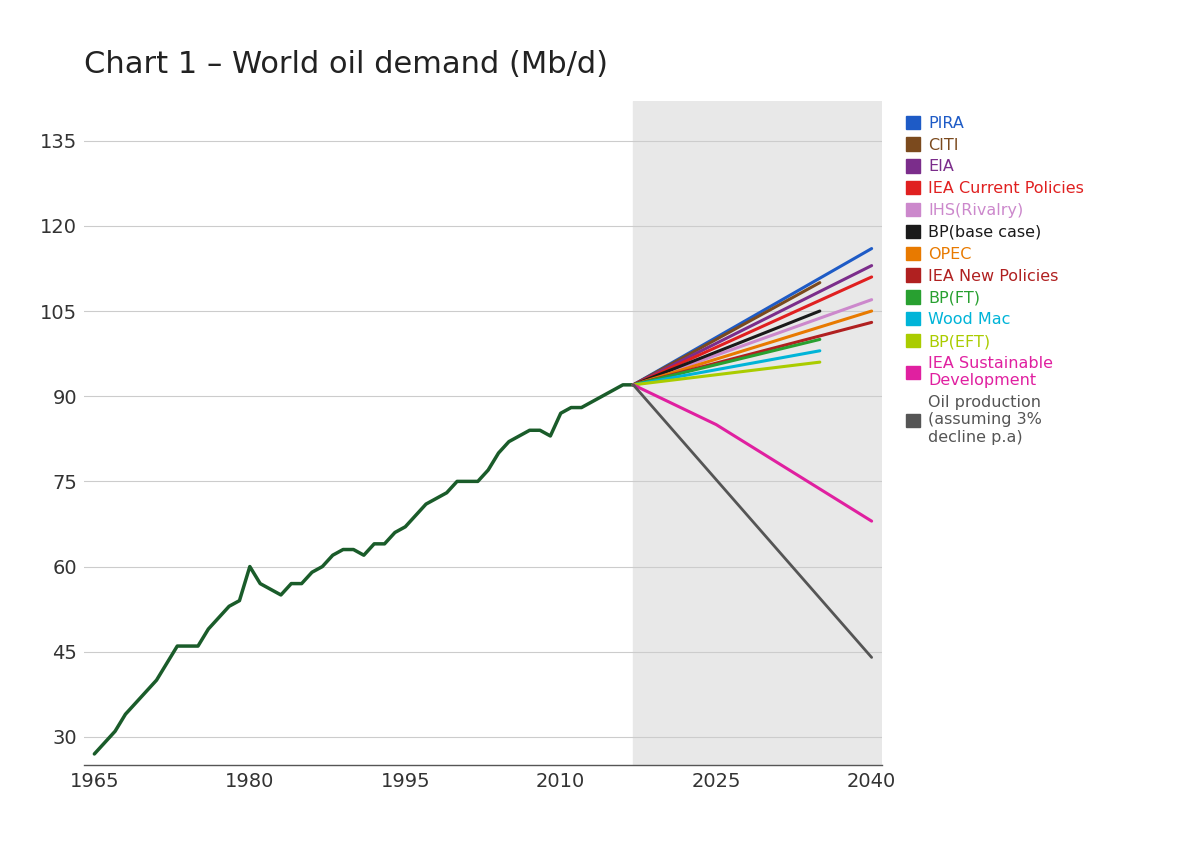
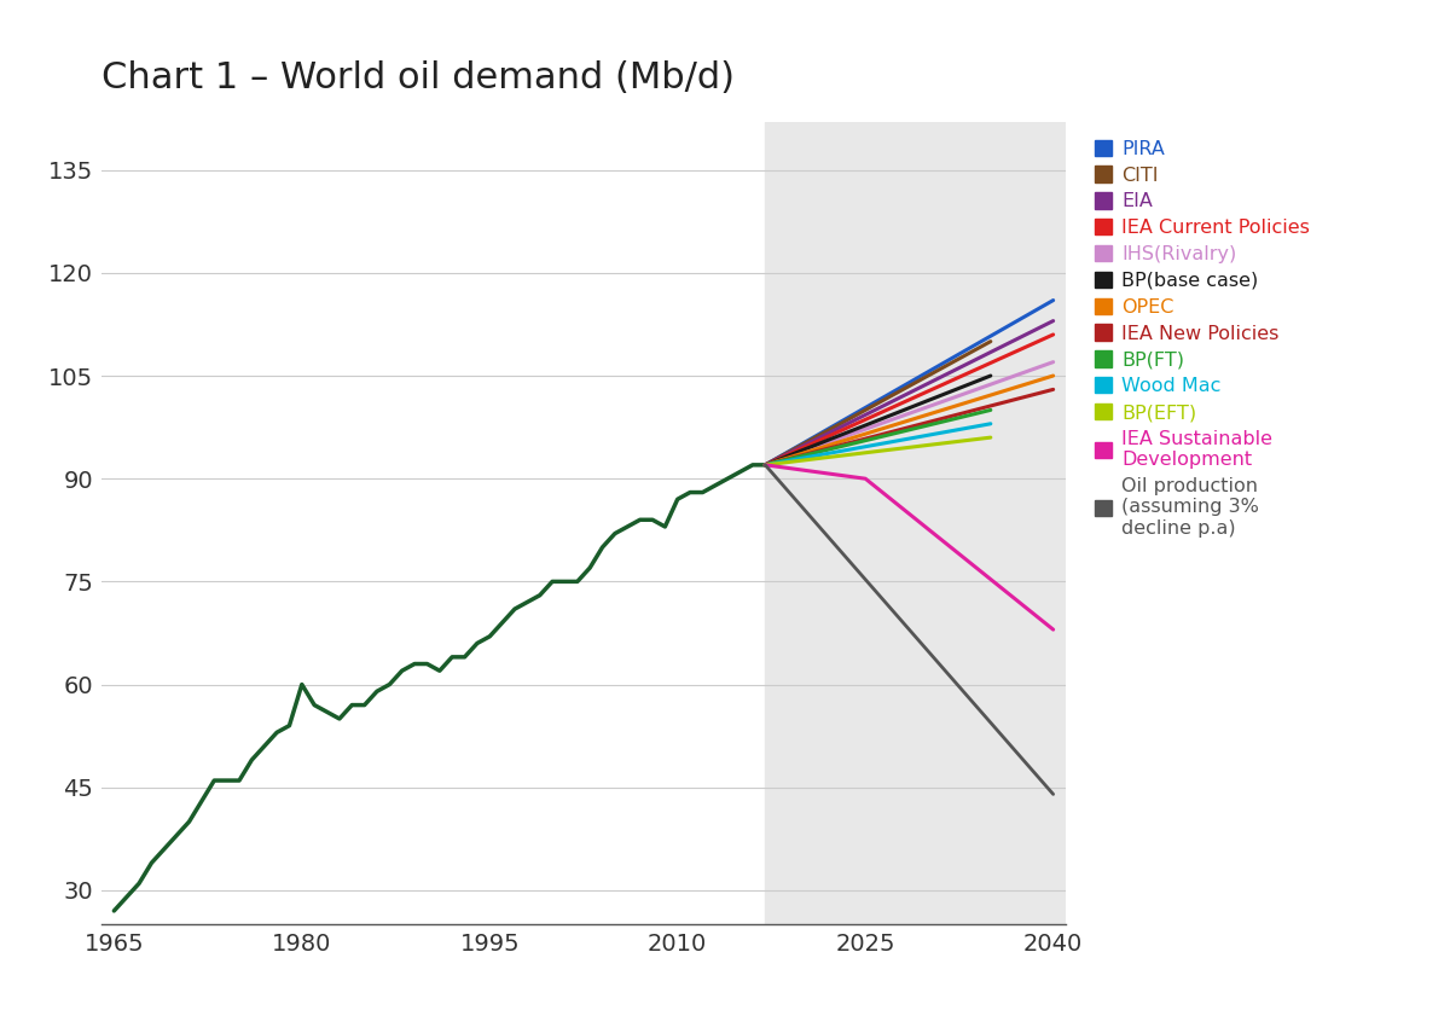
IEA Sustainable Development/2025: 85 -> 90
